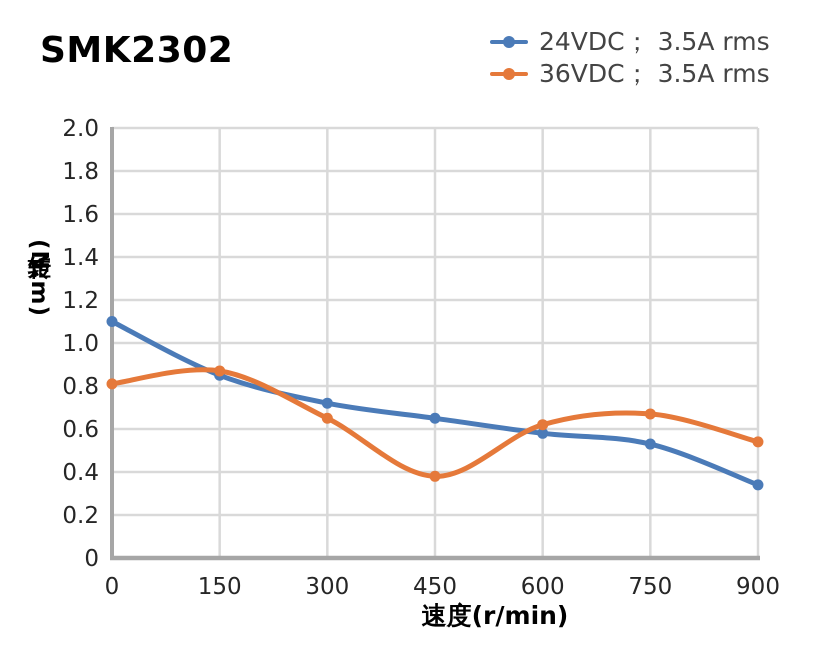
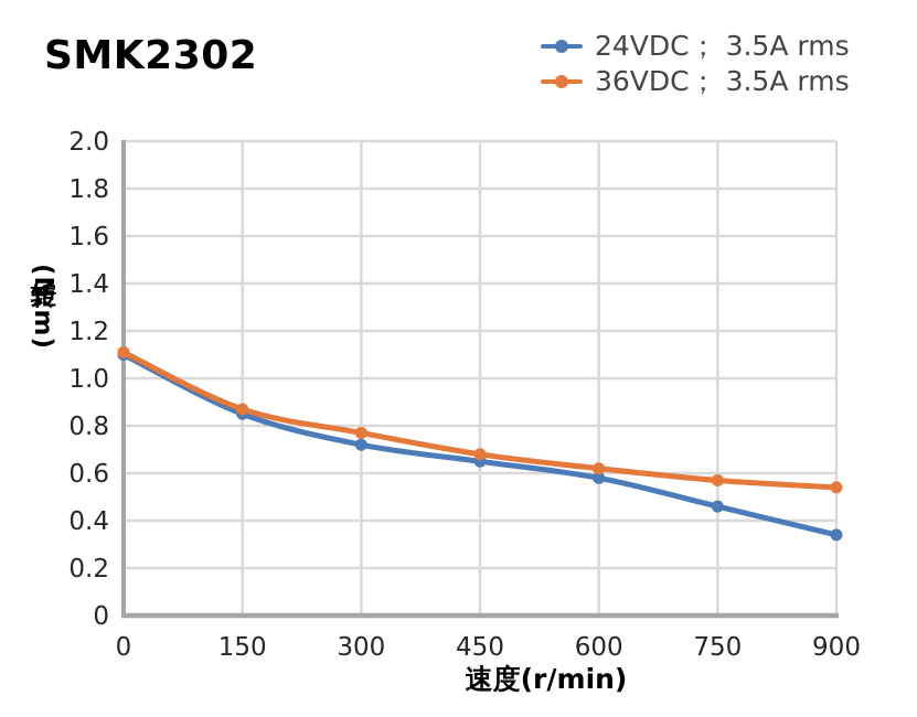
36VDC； 3.5A rms/0: 0.81 -> 1.11
36VDC； 3.5A rms/300: 0.65 -> 0.77
36VDC； 3.5A rms/450: 0.38 -> 0.68
24VDC； 3.5A rms/750: 0.53 -> 0.46
36VDC； 3.5A rms/750: 0.67 -> 0.57
